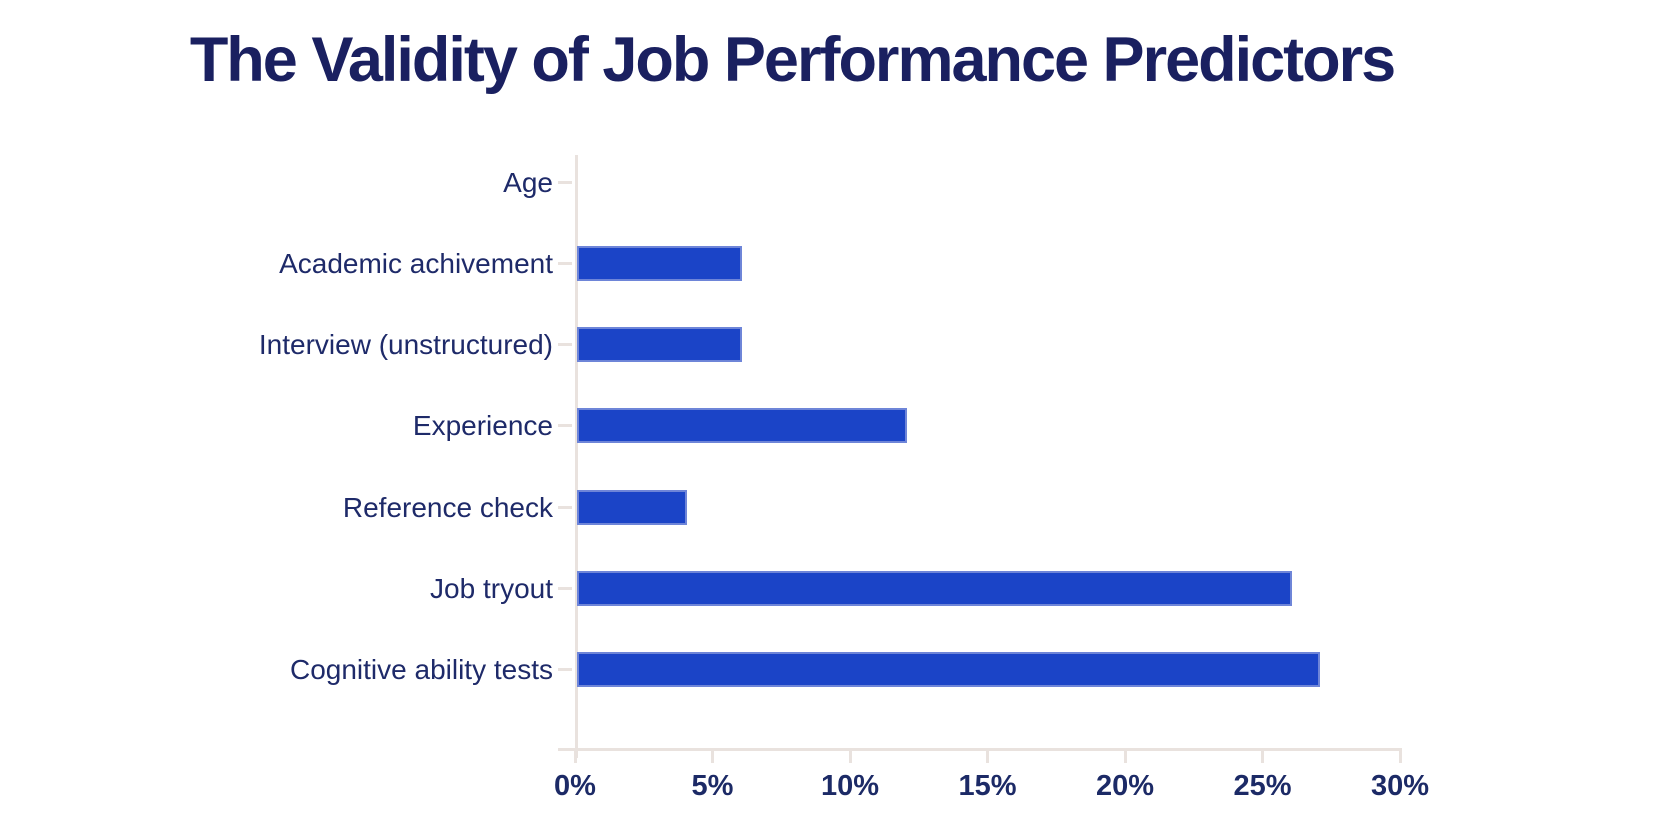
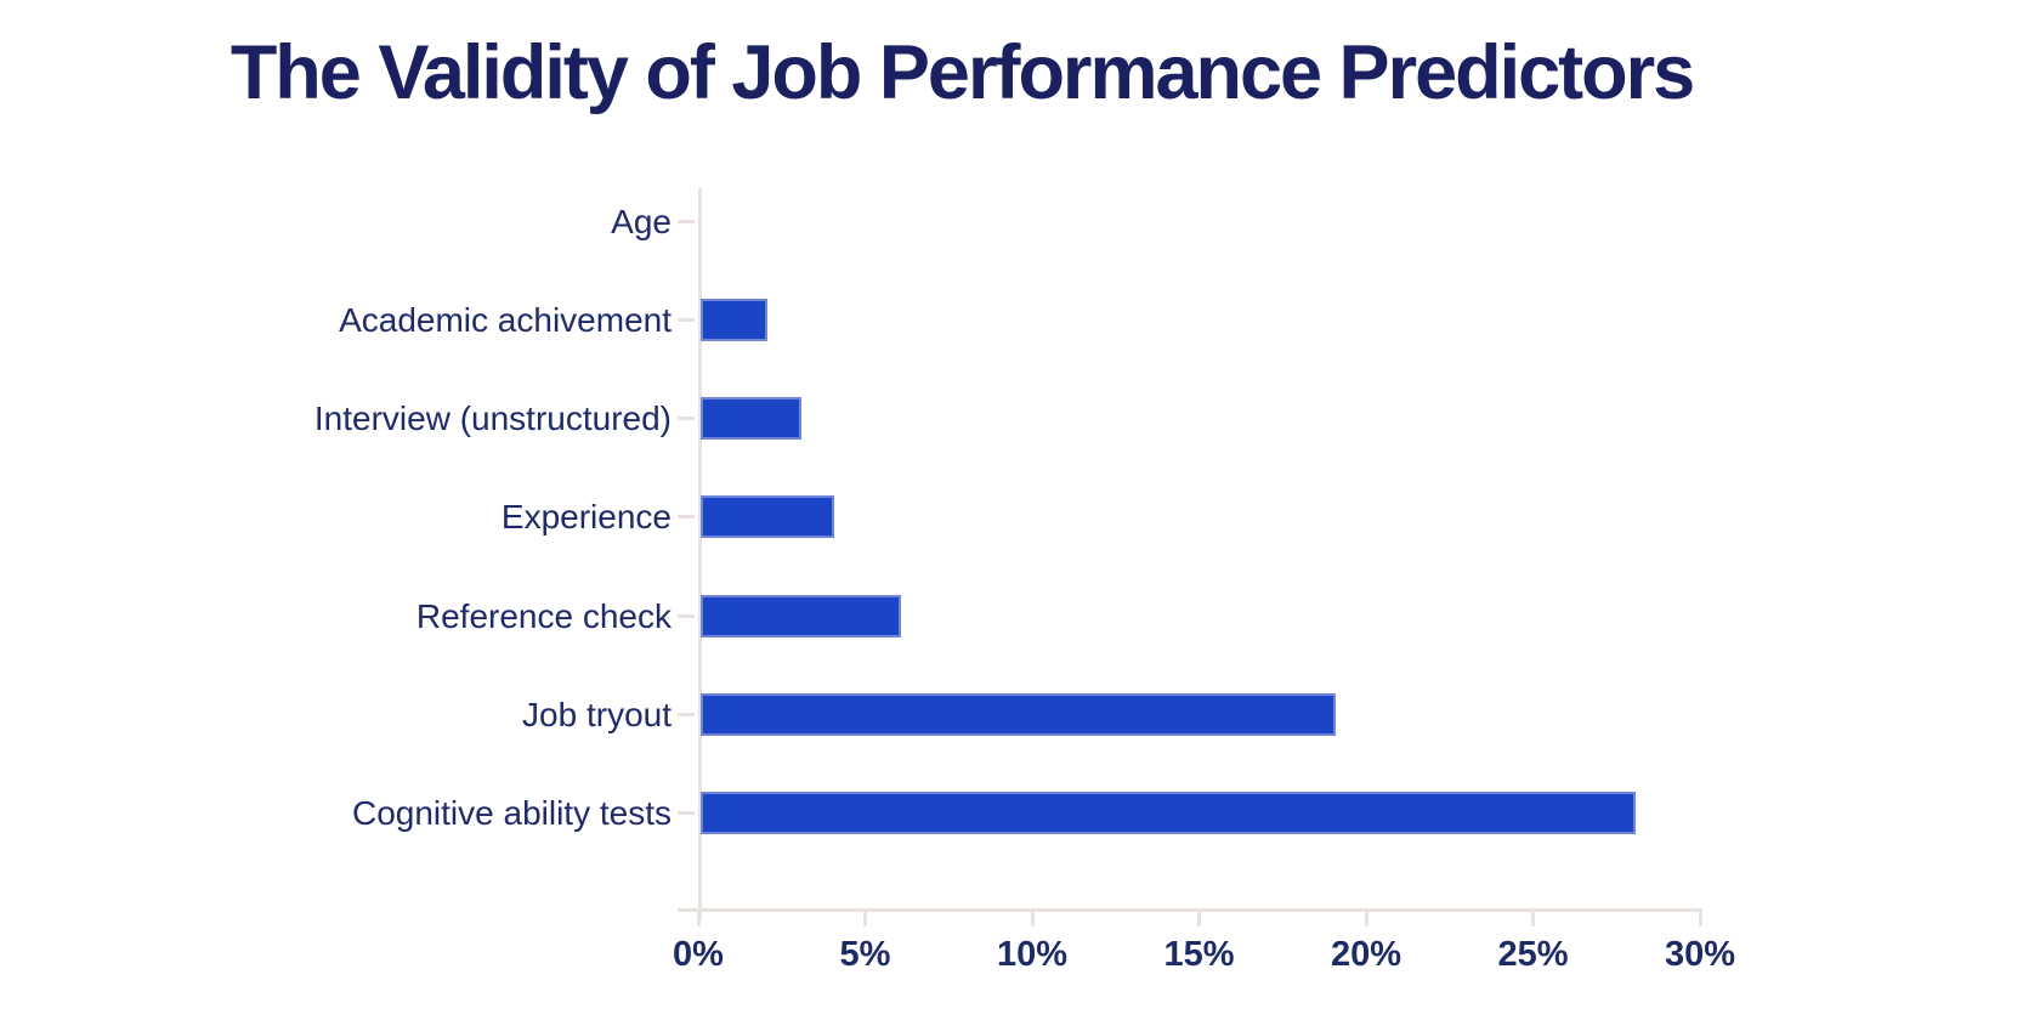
Academic achivement: 6% -> 2%
Interview (unstructured): 6% -> 3%
Experience: 12% -> 4%
Reference check: 4% -> 6%
Job tryout: 26% -> 19%
Cognitive ability tests: 27% -> 28%
